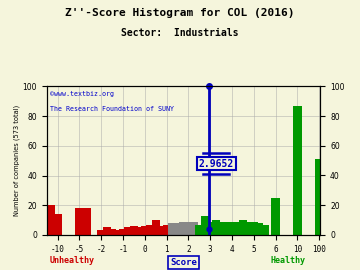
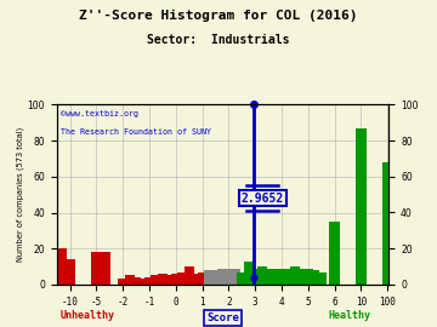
6: 25 -> 35
100: 51 -> 68
